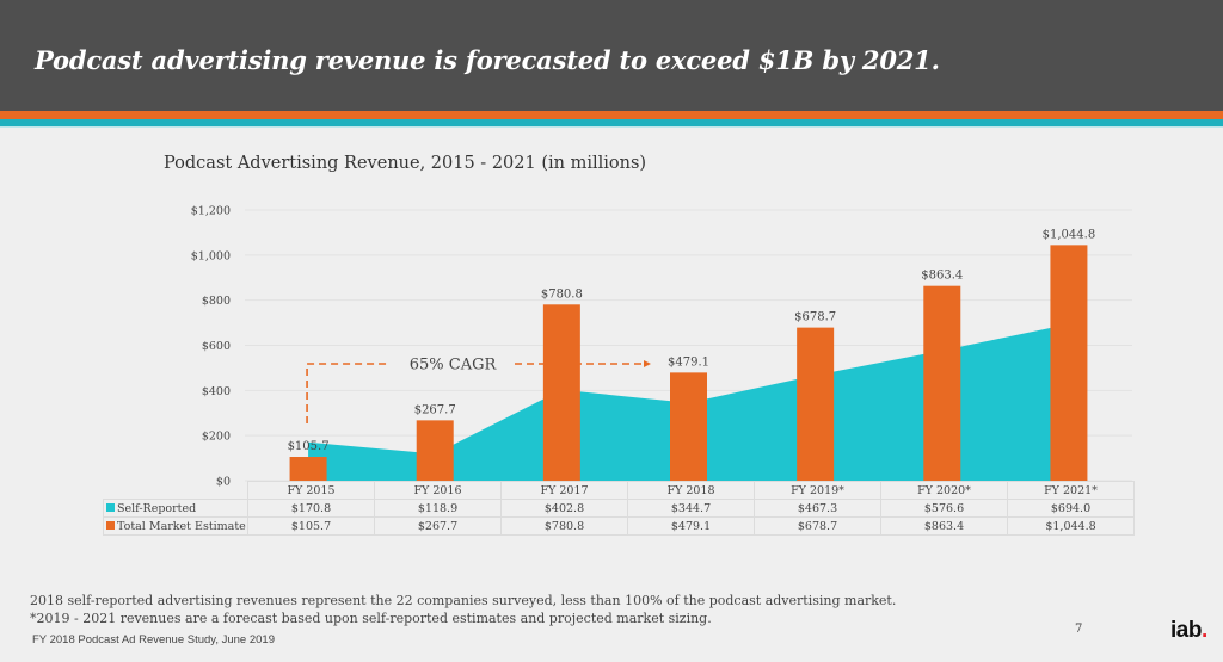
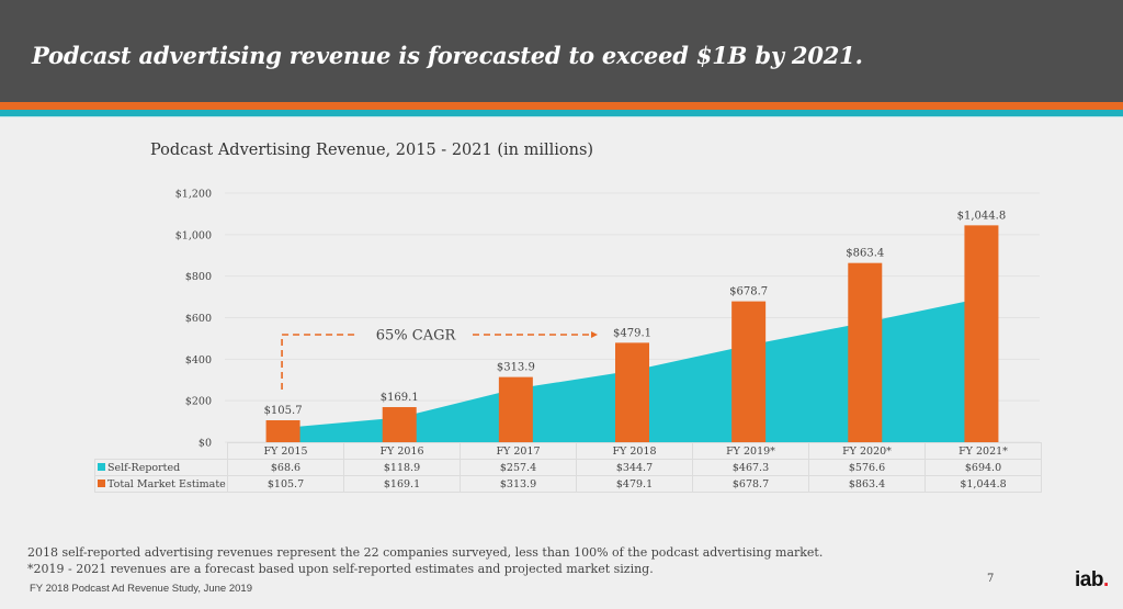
Self-Reported/FY 2015: $170.8 -> $68.6
Total Market Estimate/FY 2016: $267.7 -> $169.1
Self-Reported/FY 2017: $402.8 -> $257.4
Total Market Estimate/FY 2017: $780.8 -> $313.9
